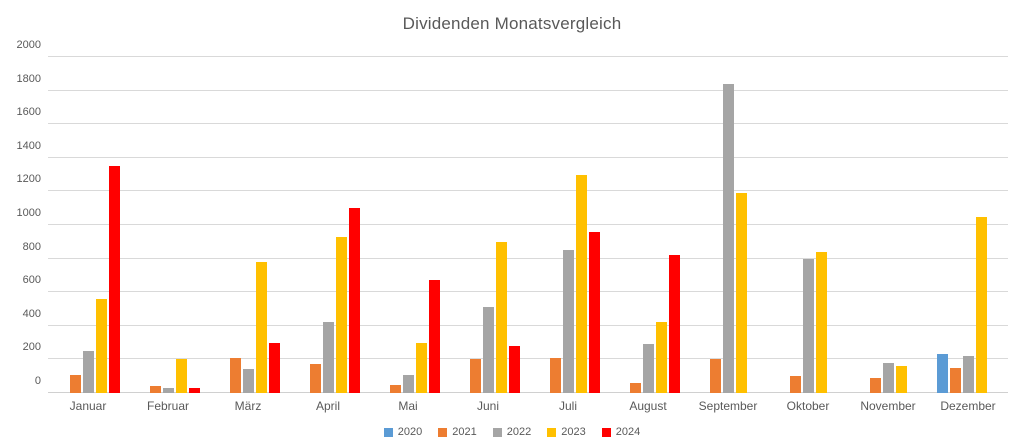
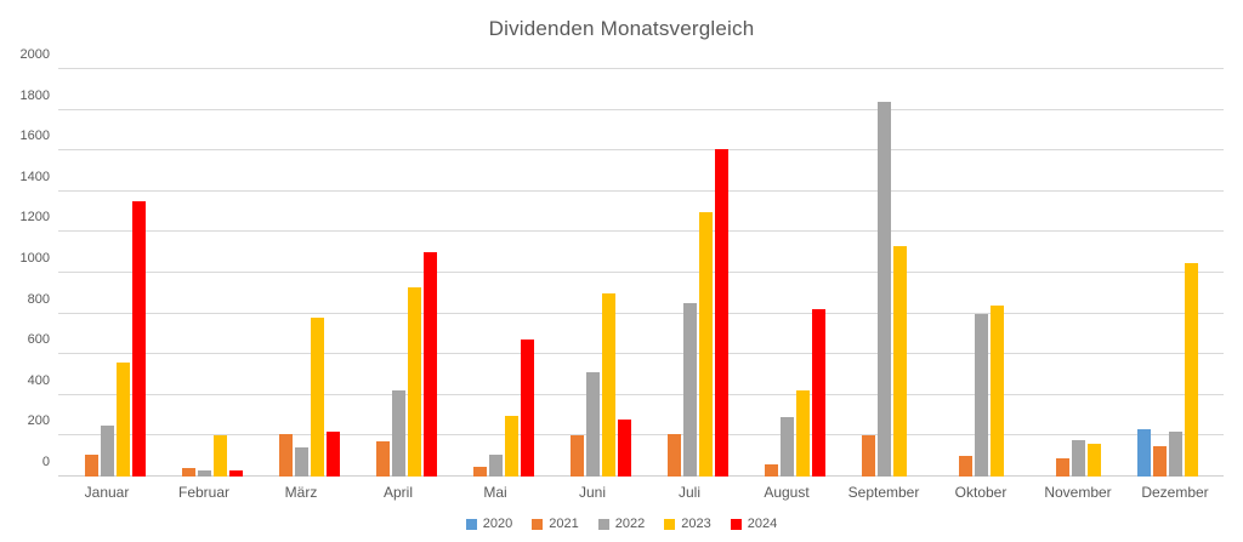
2024/März: 300 -> 220
2024/Juli: 960 -> 1610
2023/September: 1190 -> 1130
